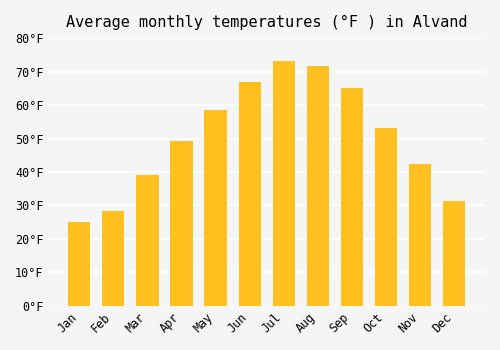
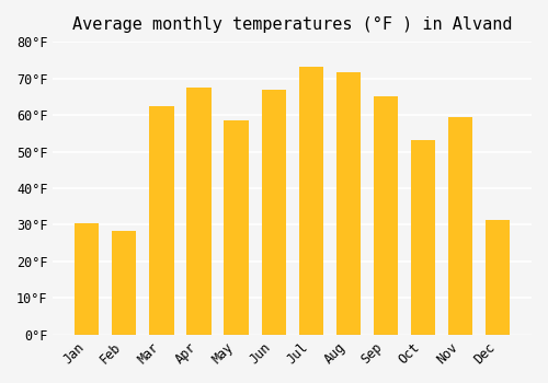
Jan: 25.2°F -> 30.5°F
Mar: 39.0°F -> 62.5°F
Apr: 49.3°F -> 67.5°F
Nov: 42.3°F -> 59.5°F
